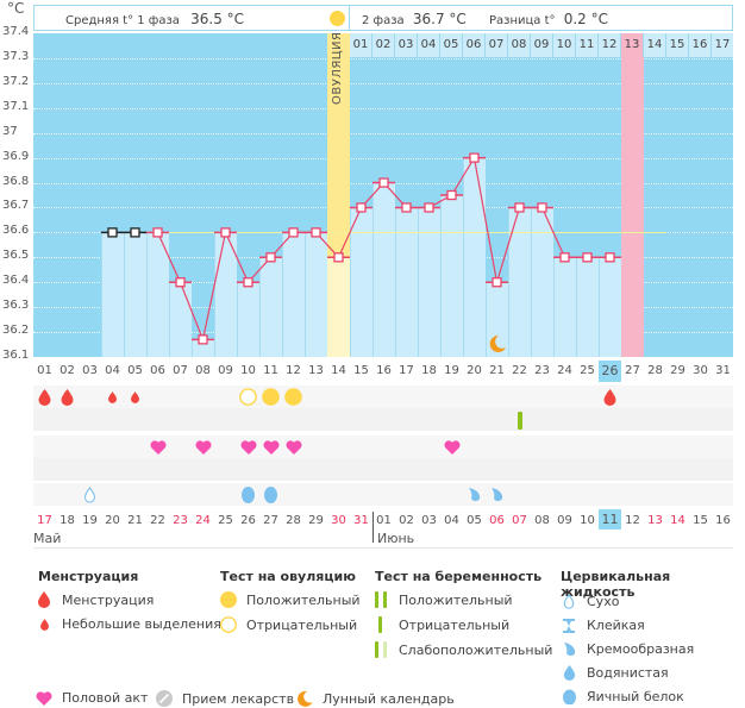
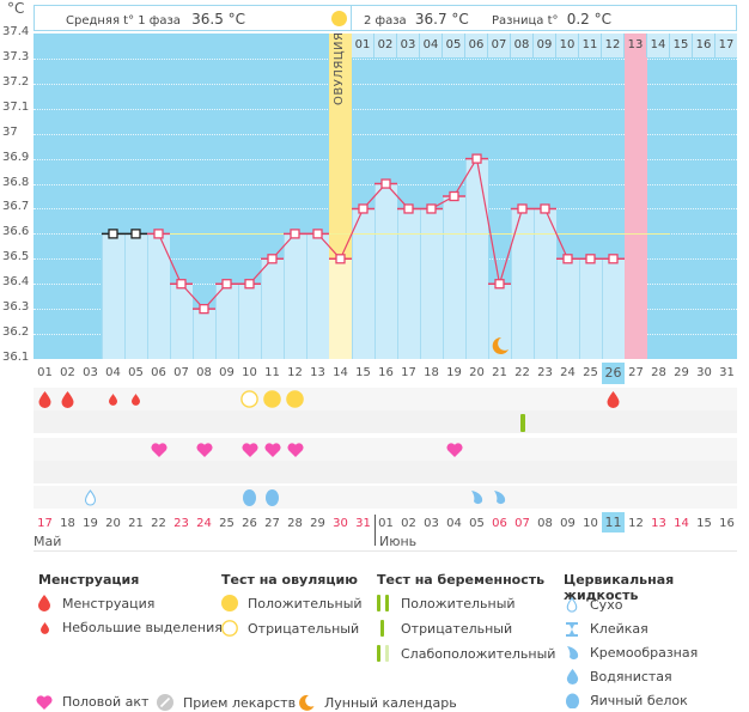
08: 36.17 -> 36.30
09: 36.60 -> 36.40
